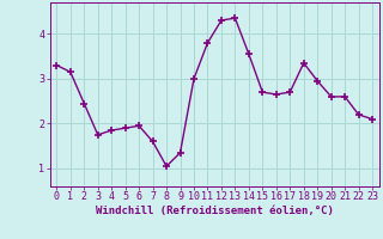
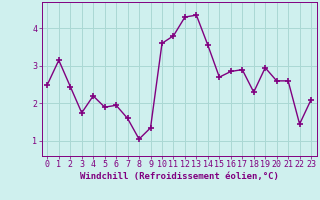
0: 3.30 -> 2.50
4: 1.85 -> 2.20
10: 3.00 -> 3.60
16: 2.65 -> 2.85
17: 2.70 -> 2.90
18: 3.35 -> 2.30
22: 2.20 -> 1.45
